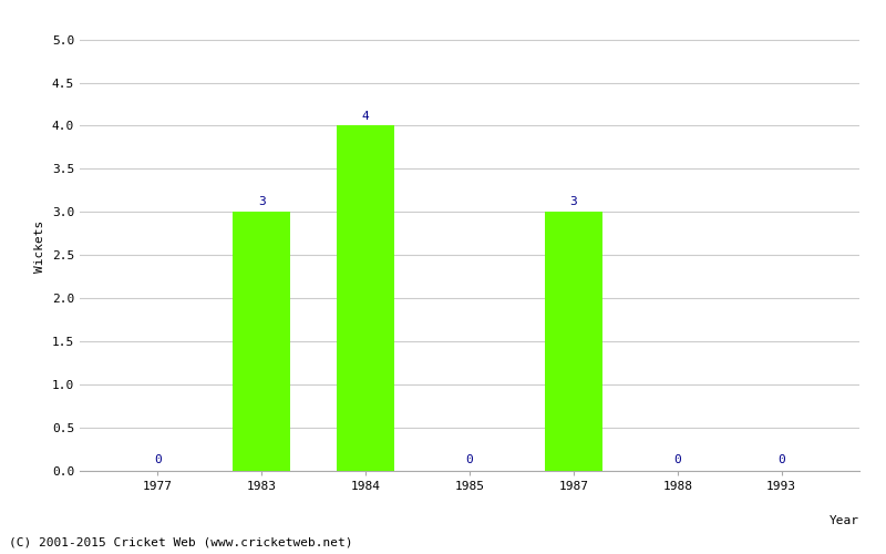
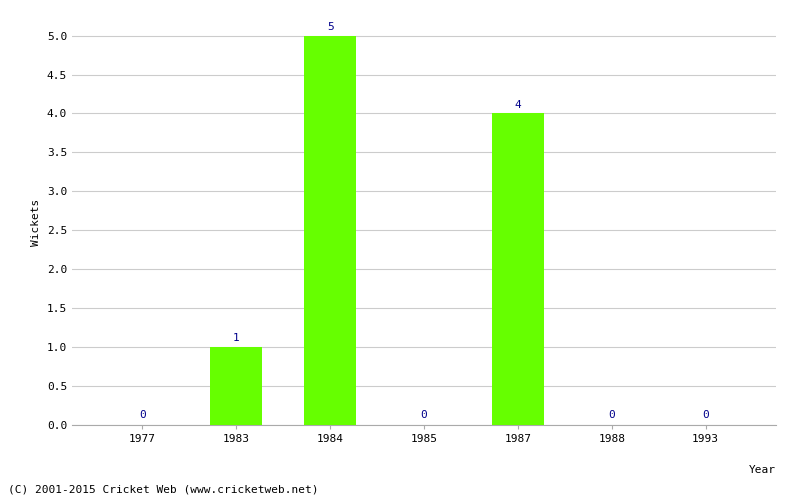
1983: 3 -> 1
1984: 4 -> 5
1987: 3 -> 4
